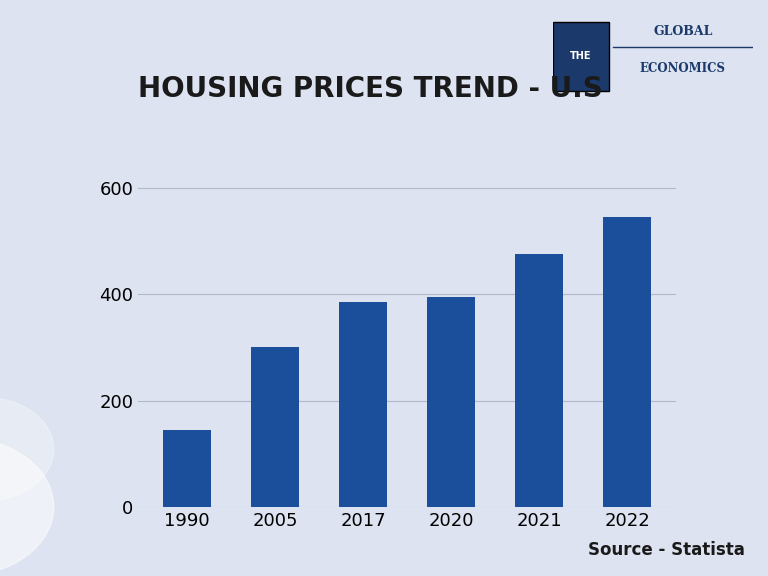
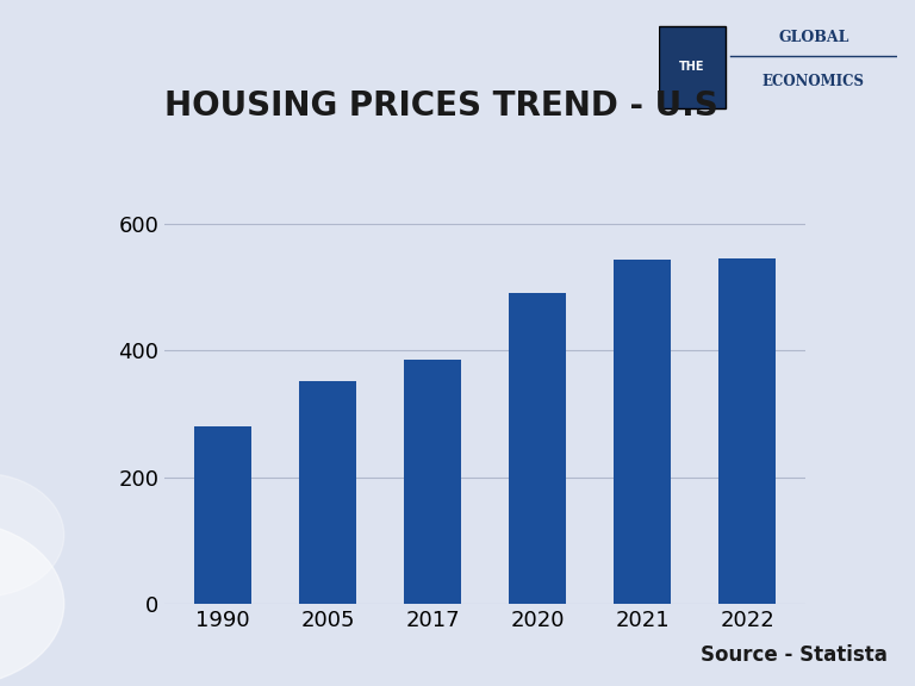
1990: 145 -> 280
2005: 300 -> 352
2020: 395 -> 490
2021: 475 -> 544
